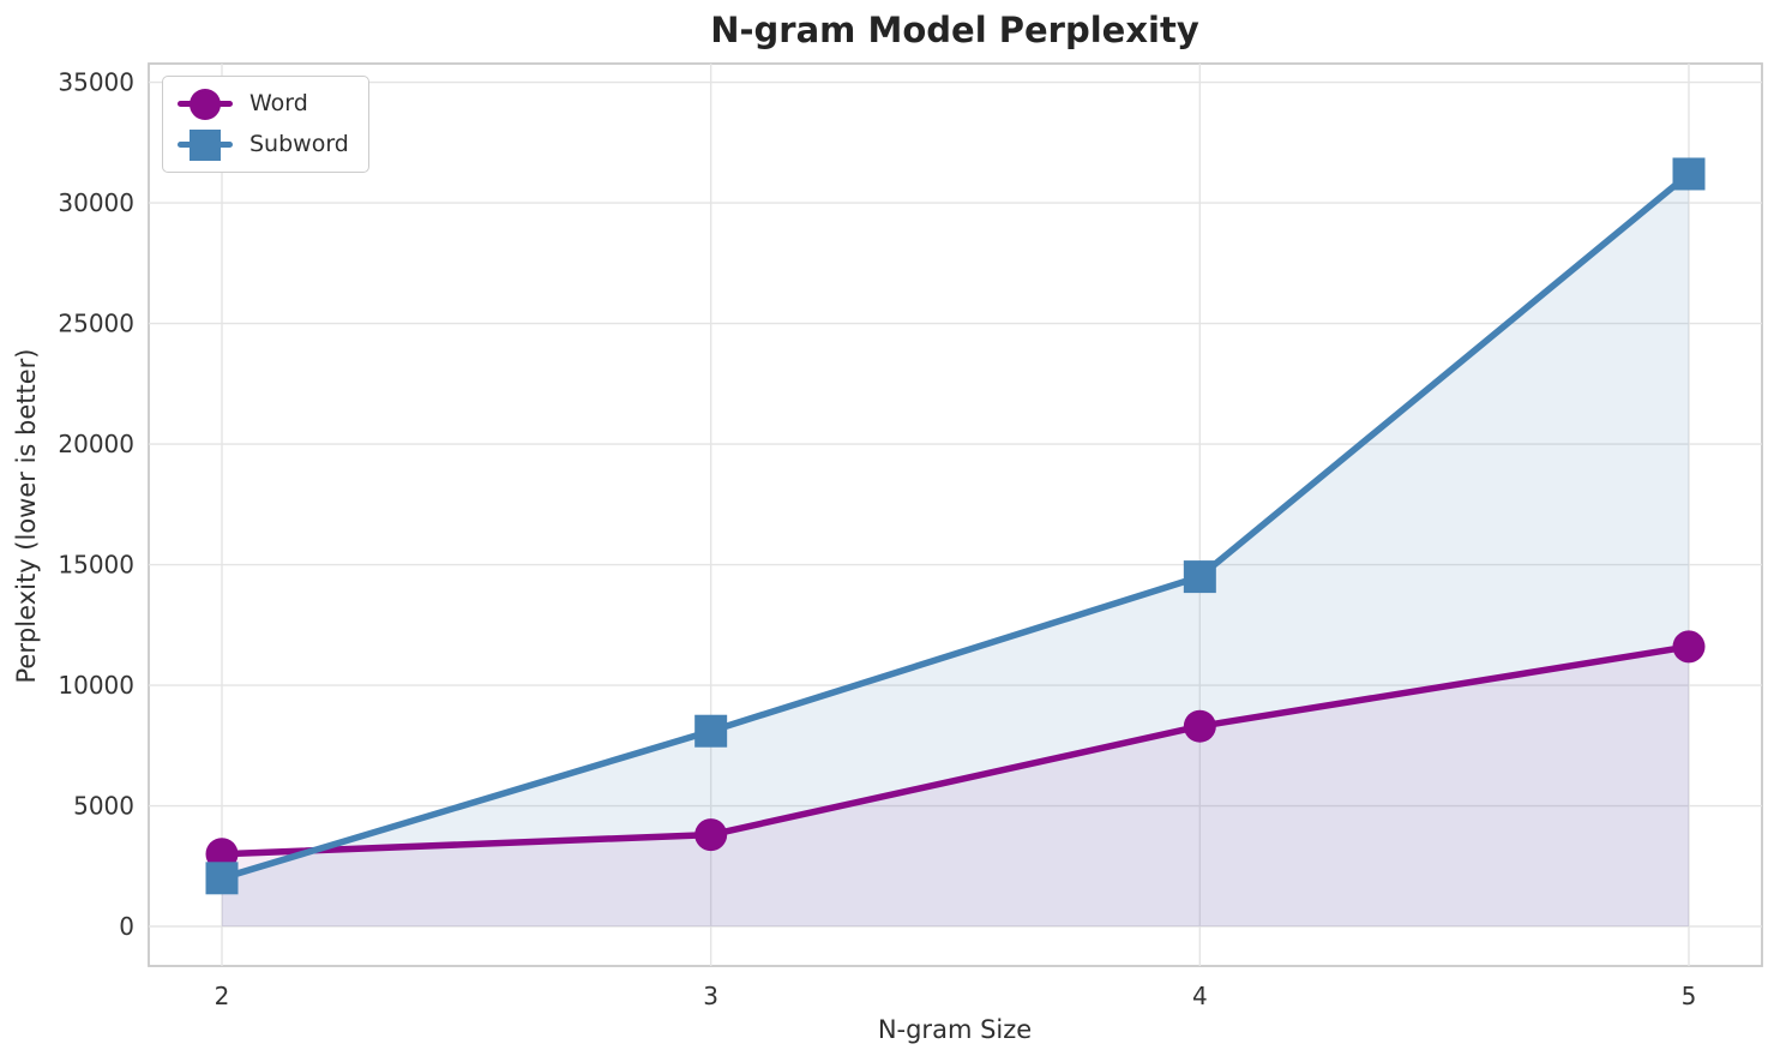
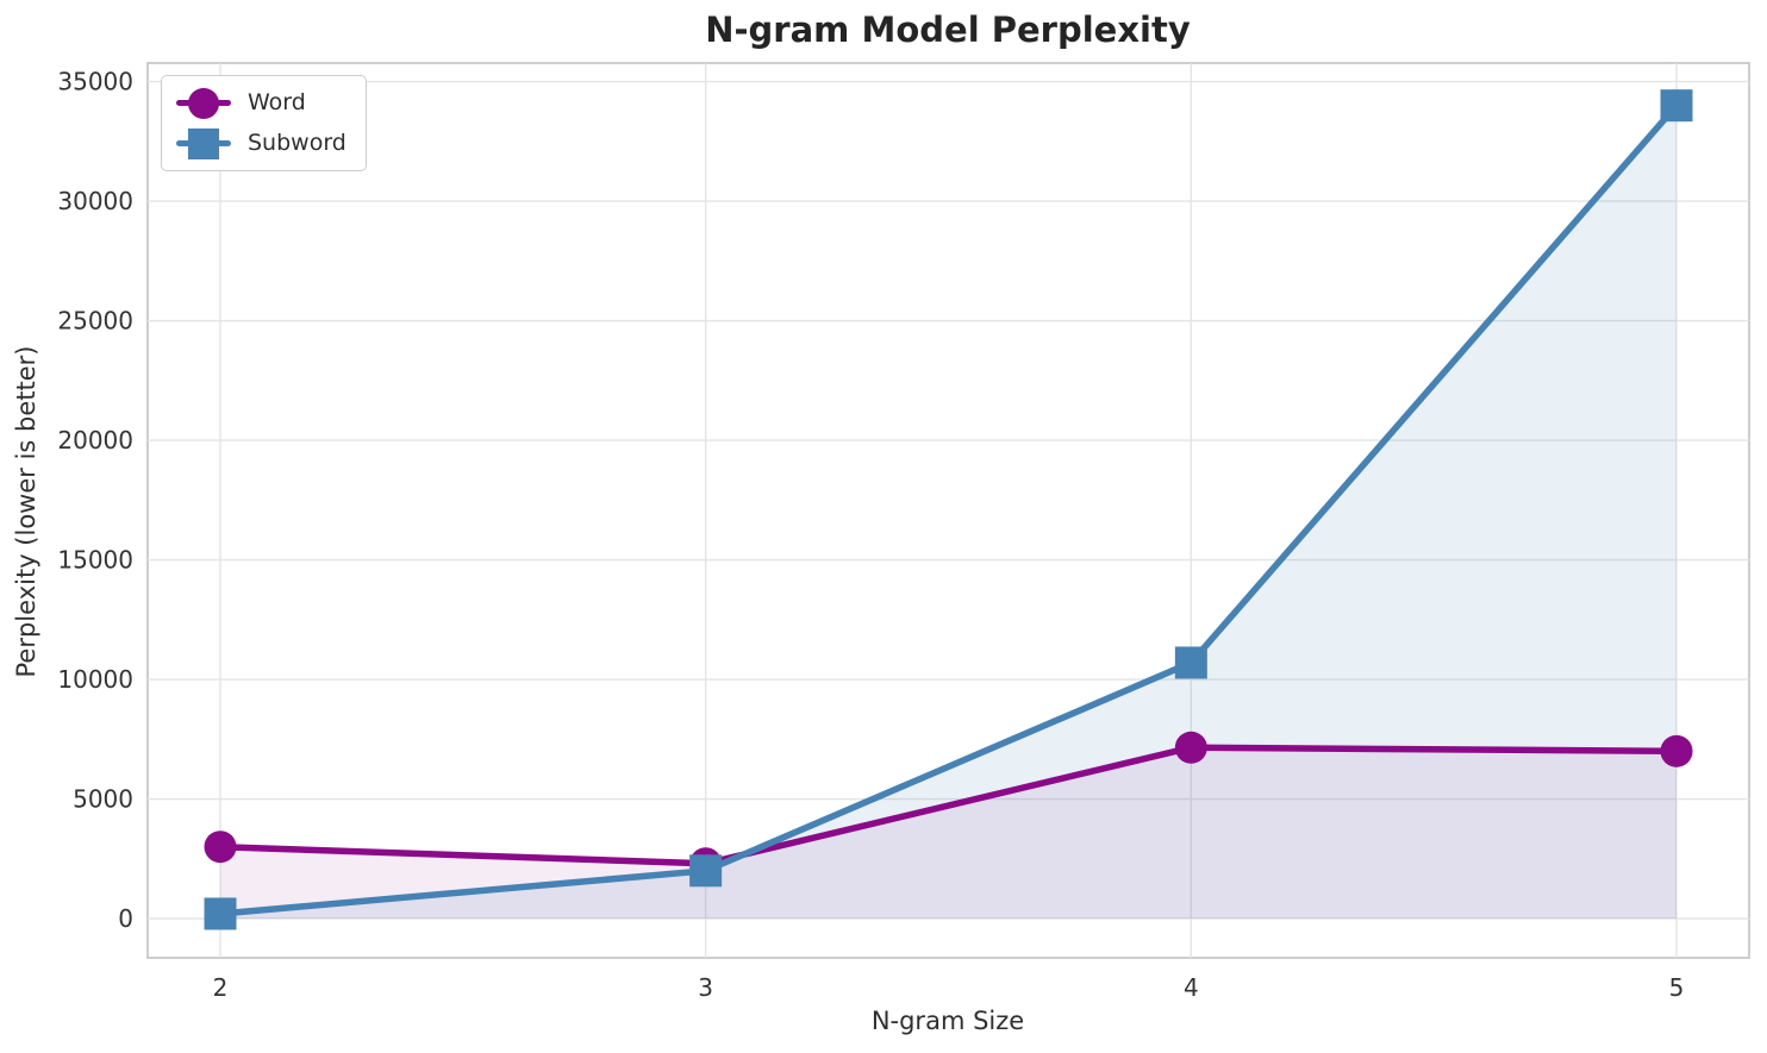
Subword/2: 2000 -> 200
Word/3: 3800 -> 2300
Subword/3: 8100 -> 2000
Word/4: 8300 -> 7200
Subword/4: 14500 -> 10700
Word/5: 11600 -> 7000
Subword/5: 31200 -> 34000
